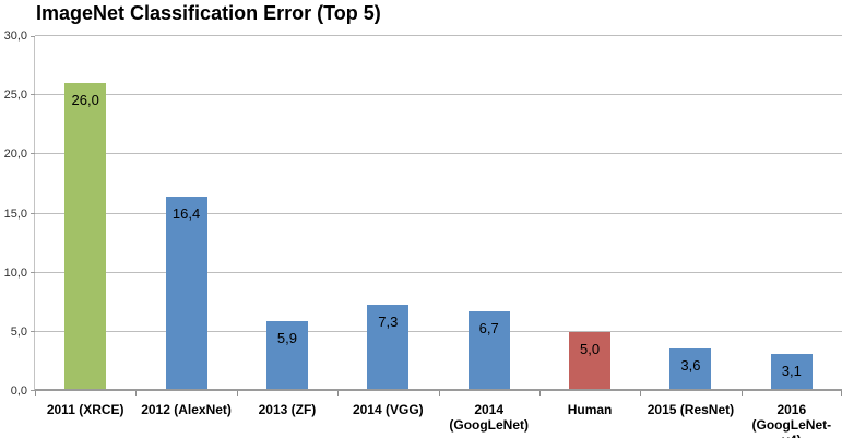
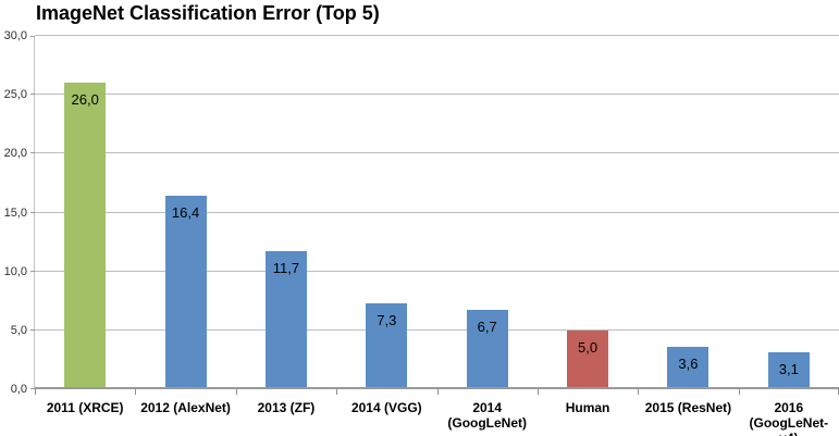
2013 (ZF): 5,9 -> 11,7
